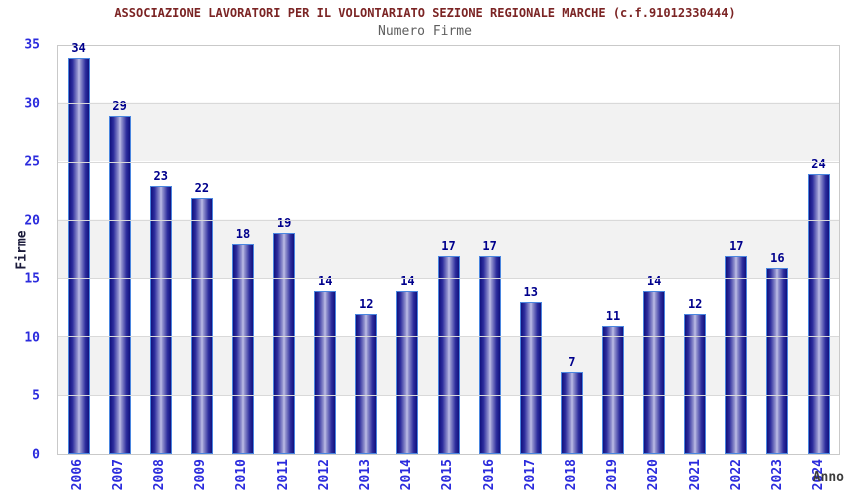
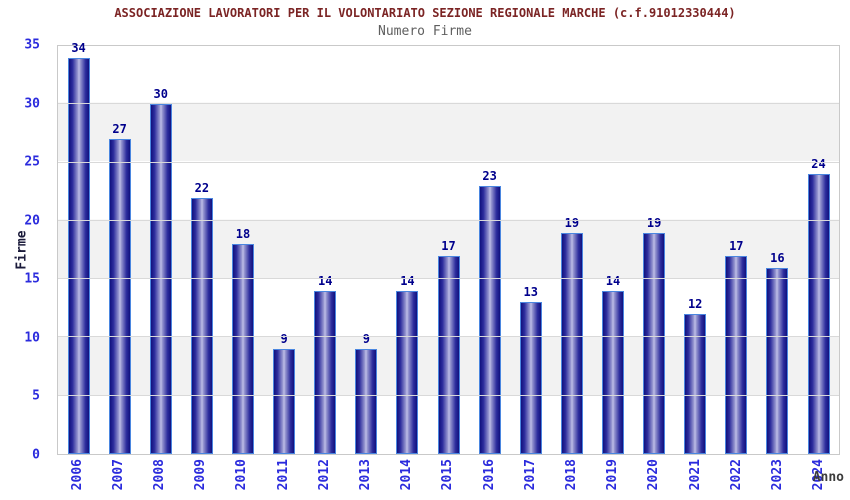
2007: 29 -> 27
2008: 23 -> 30
2011: 19 -> 9
2013: 12 -> 9
2016: 17 -> 23
2018: 7 -> 19
2019: 11 -> 14
2020: 14 -> 19
